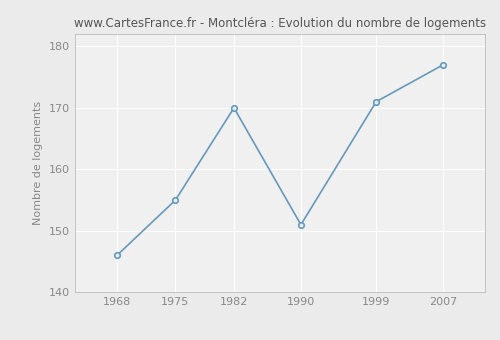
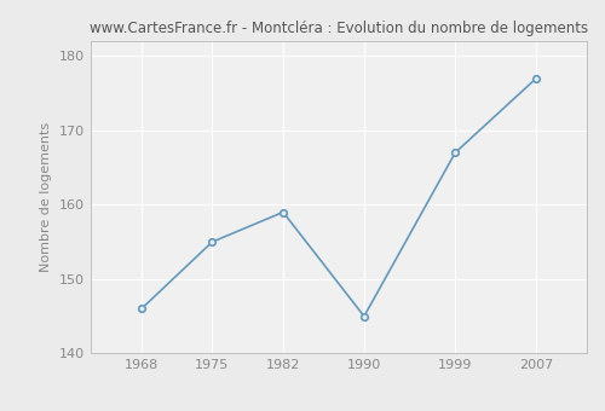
1982: 170 -> 159
1990: 151 -> 145
1999: 171 -> 167
